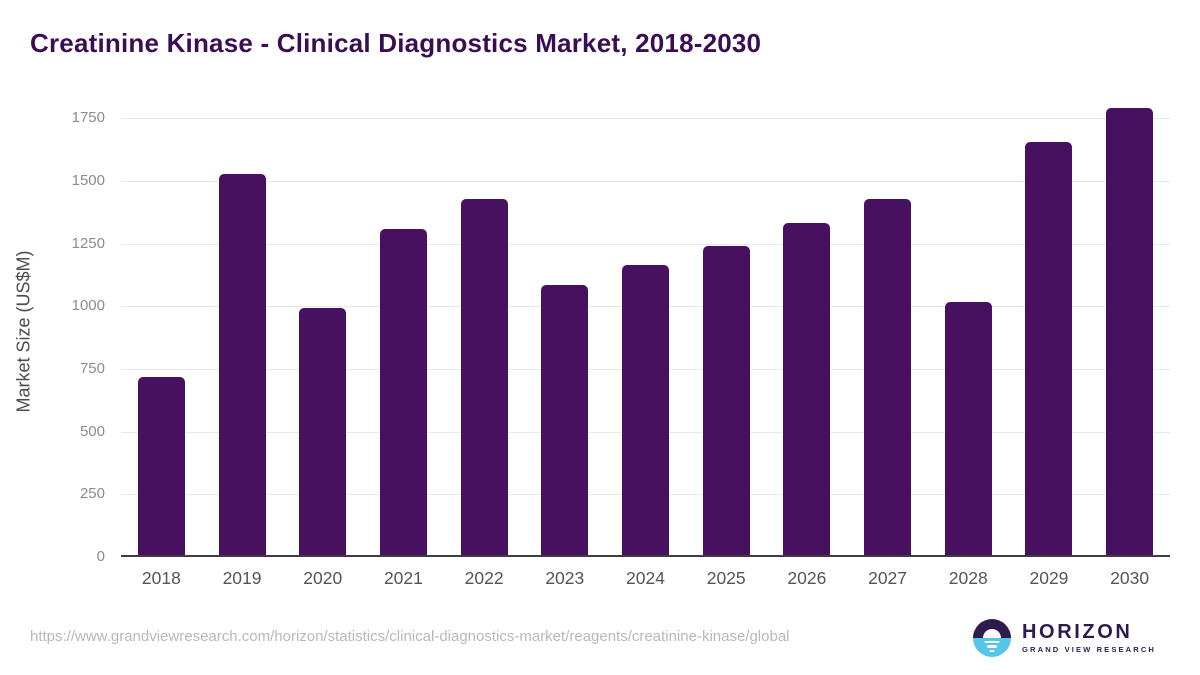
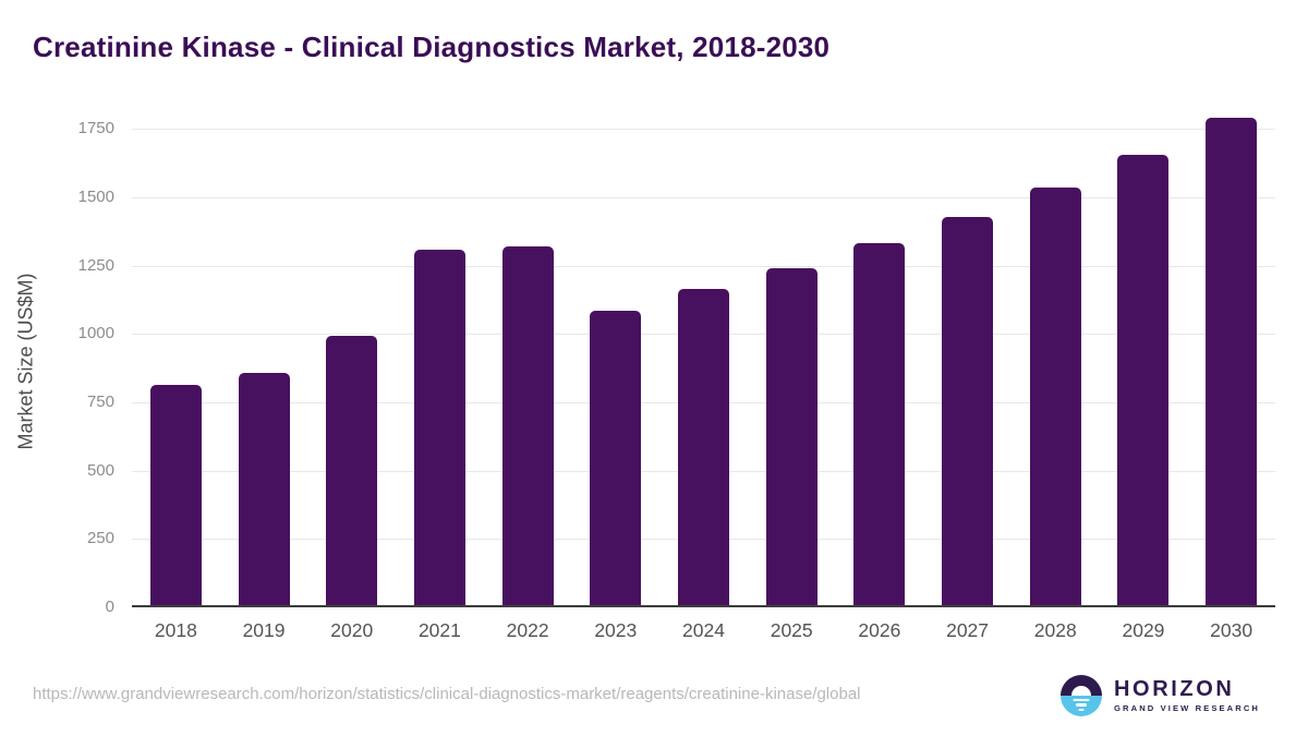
2018: 710 -> 810
2019: 1520 -> 850
2022: 1420 -> 1310
2028: 1010 -> 1530
